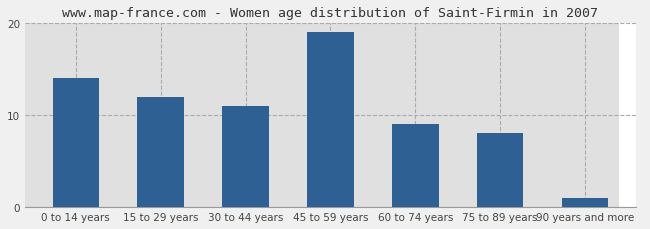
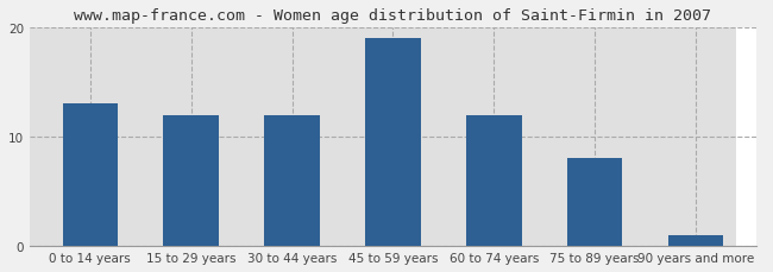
0 to 14 years: 14 -> 13
30 to 44 years: 11 -> 12
60 to 74 years: 9 -> 12
